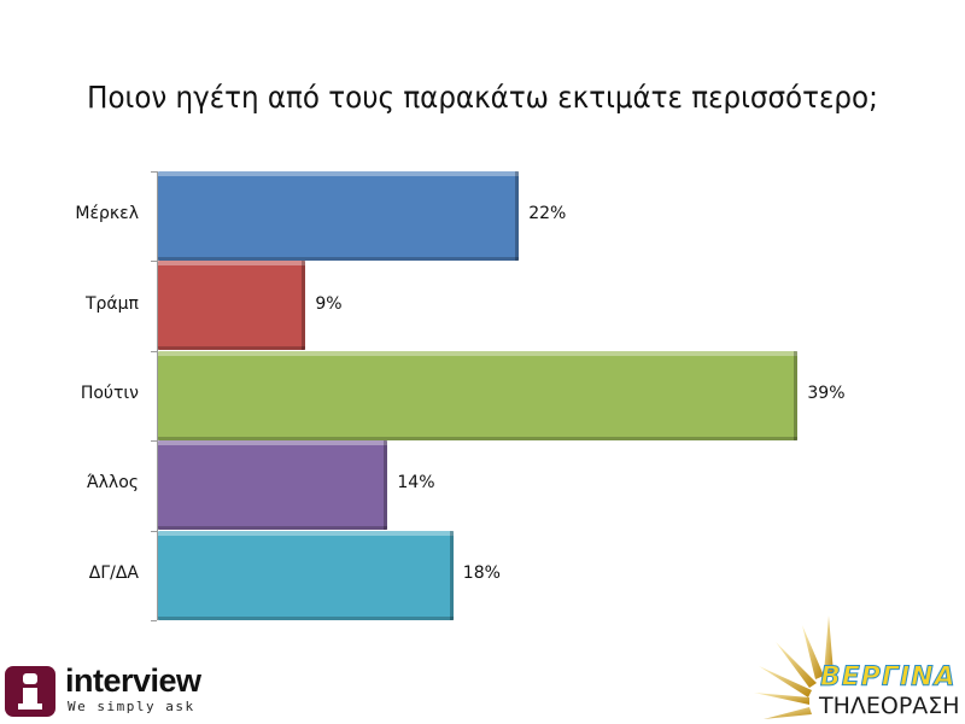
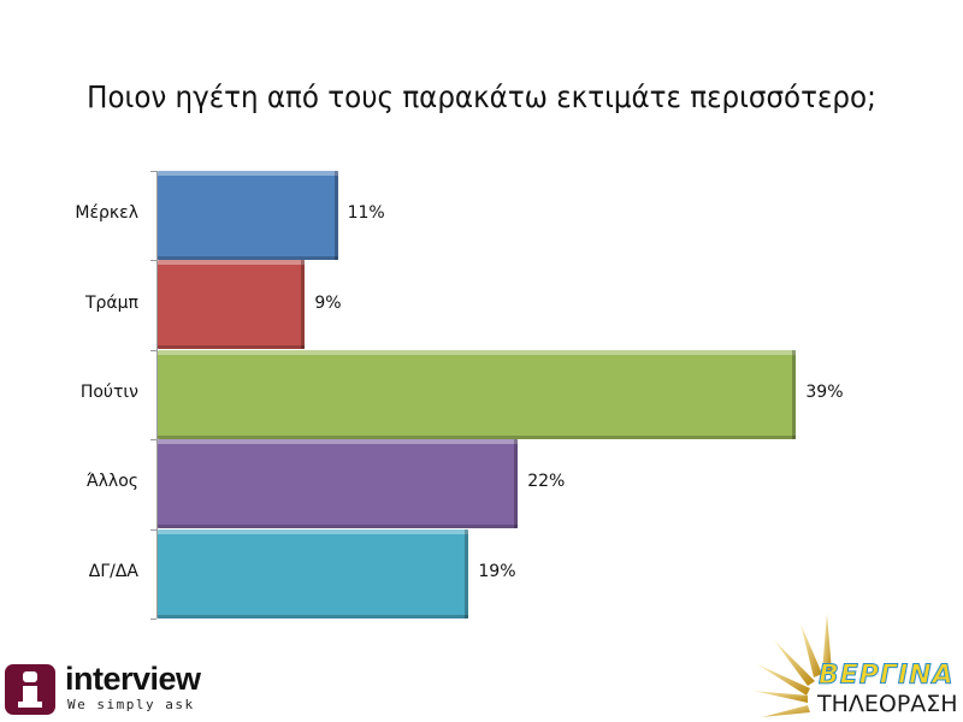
Μέρκελ: 22% -> 11%
Άλλος: 14% -> 22%
ΔΓ/ΔΑ: 18% -> 19%
